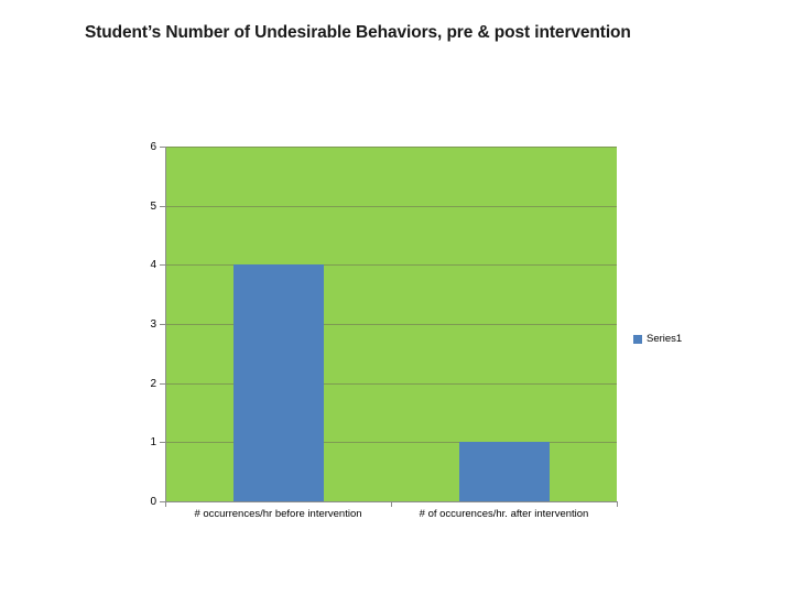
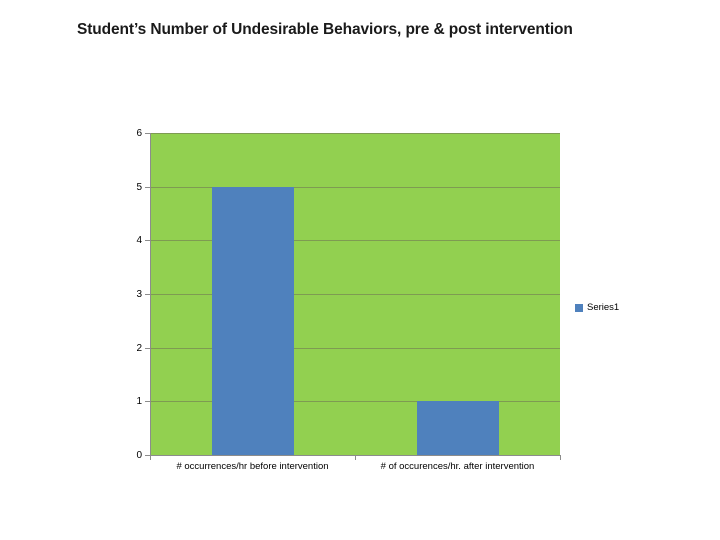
# occurrences/hr before intervention: 4 -> 5
